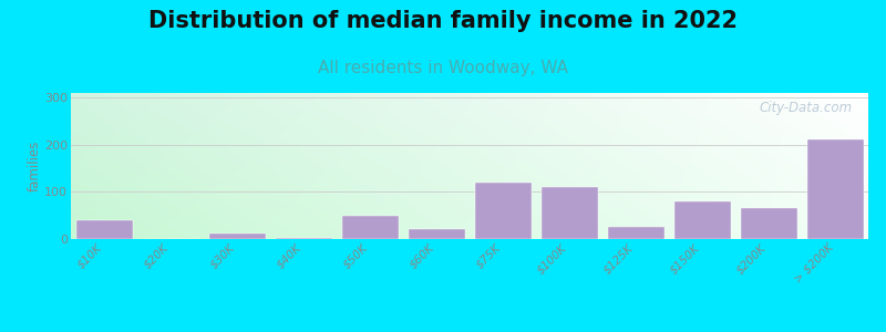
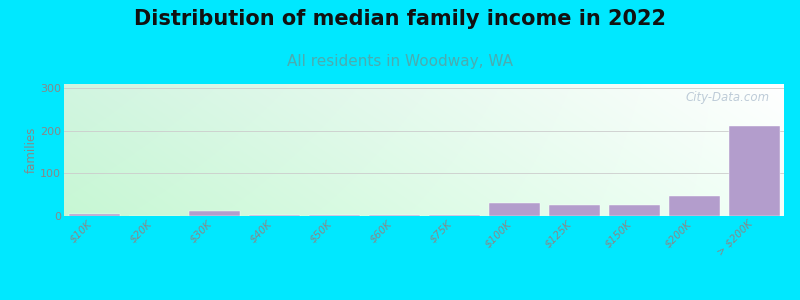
$10K: 40 -> 5
$50K: 50 -> 2
$60K: 20 -> 2
$75K: 120 -> 2
$100K: 110 -> 30
$150K: 80 -> 25
$200K: 65 -> 48
